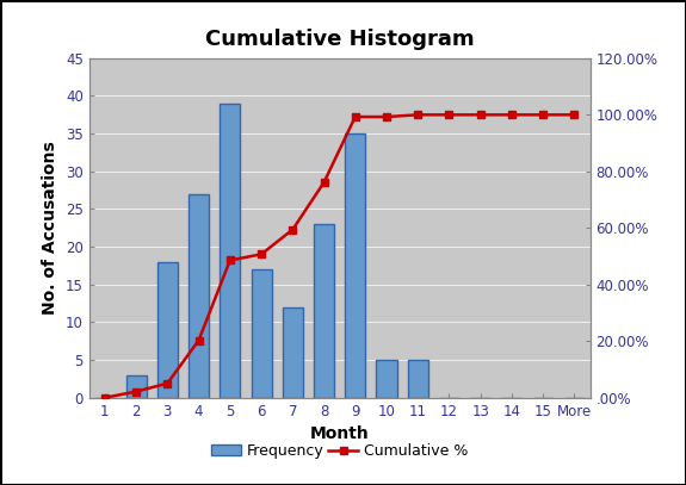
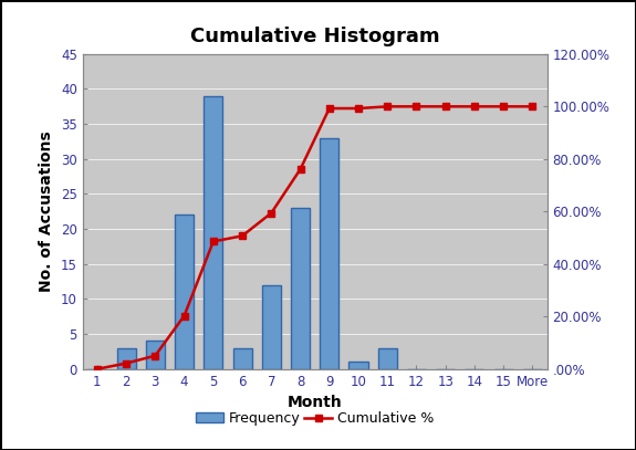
Frequency/3: 18 -> 4
Frequency/4: 27 -> 22
Frequency/6: 17 -> 3
Frequency/9: 35 -> 33
Frequency/10: 5 -> 1
Frequency/11: 5 -> 3
